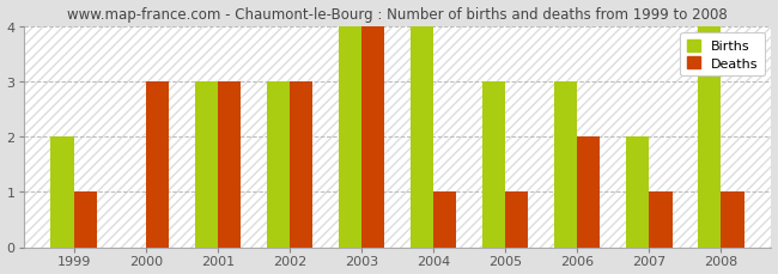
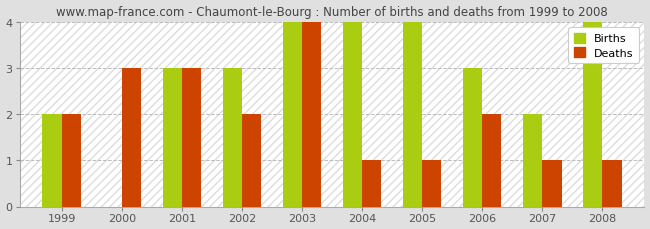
Deaths/1999: 1 -> 2
Deaths/2002: 3 -> 2
Births/2005: 3 -> 4
